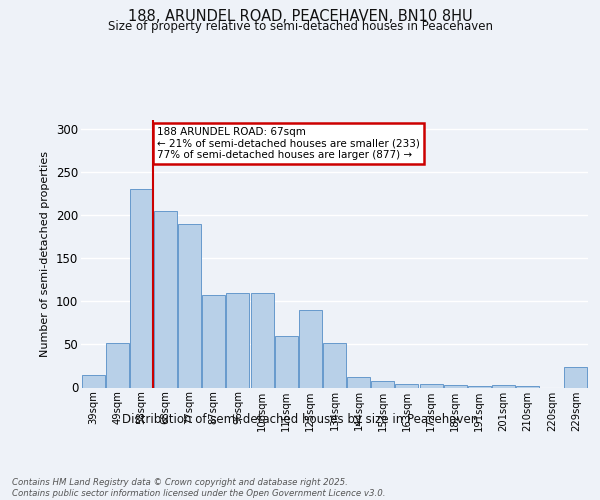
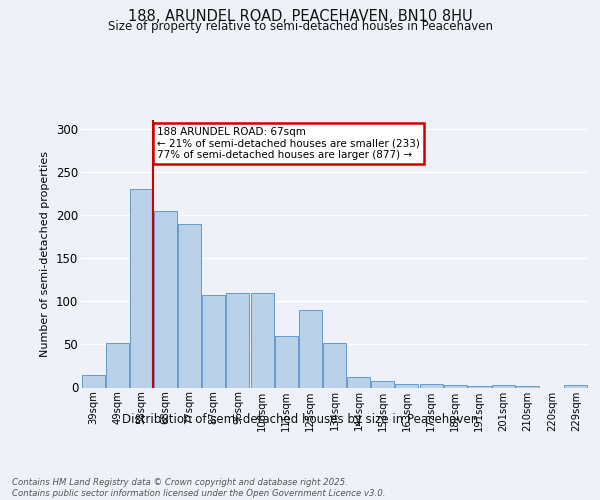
229sqm: 24 -> 3
